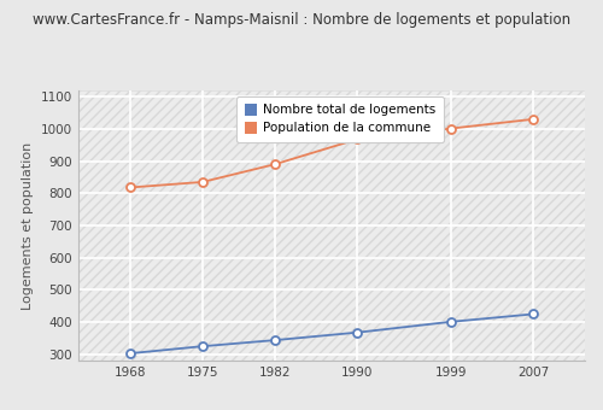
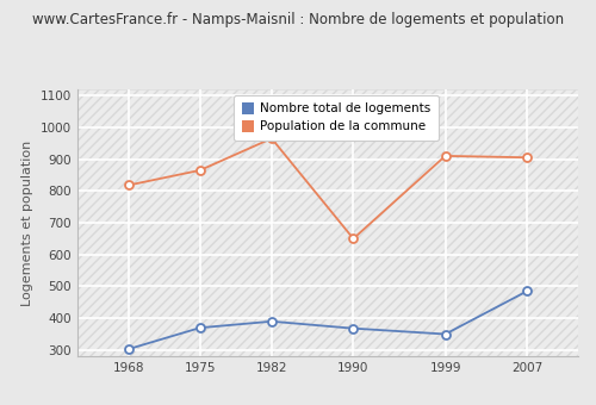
Nombre total de logements/1975: 325 -> 370
Population de la commune/1975: 835 -> 865
Nombre total de logements/1982: 344 -> 390
Population de la commune/1982: 890 -> 965
Population de la commune/1990: 968 -> 650
Nombre total de logements/1999: 401 -> 350
Population de la commune/1999: 1001 -> 910
Nombre total de logements/2007: 425 -> 485
Population de la commune/2007: 1030 -> 905
